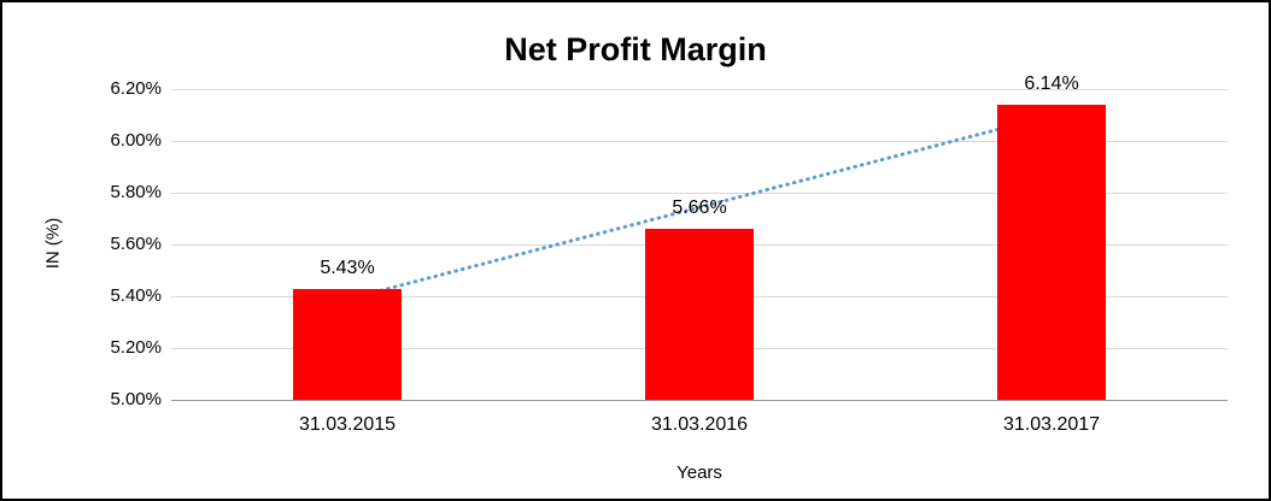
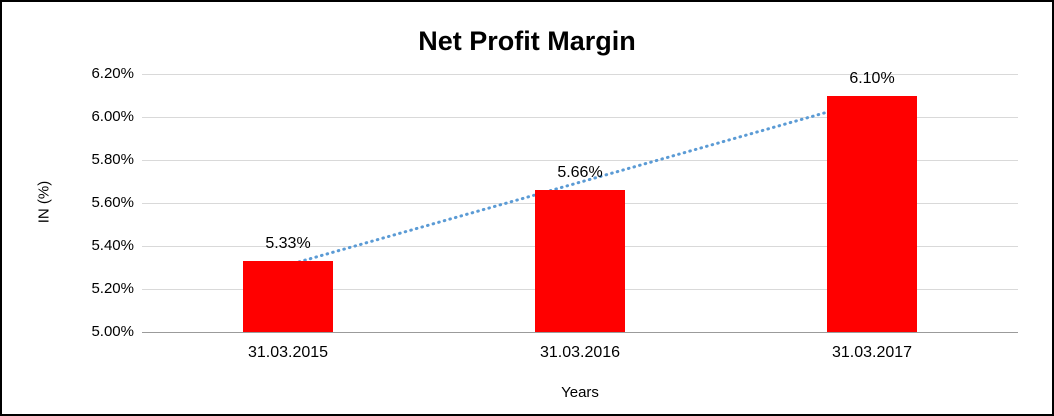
31.03.2015: 5.43% -> 5.33%
31.03.2017: 6.14% -> 6.10%
